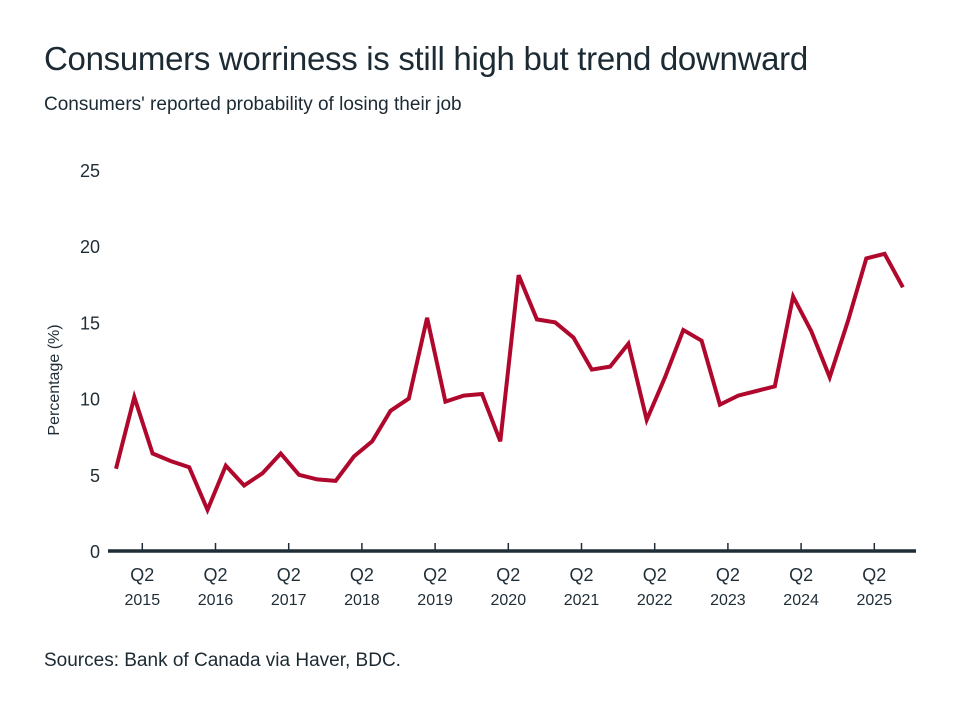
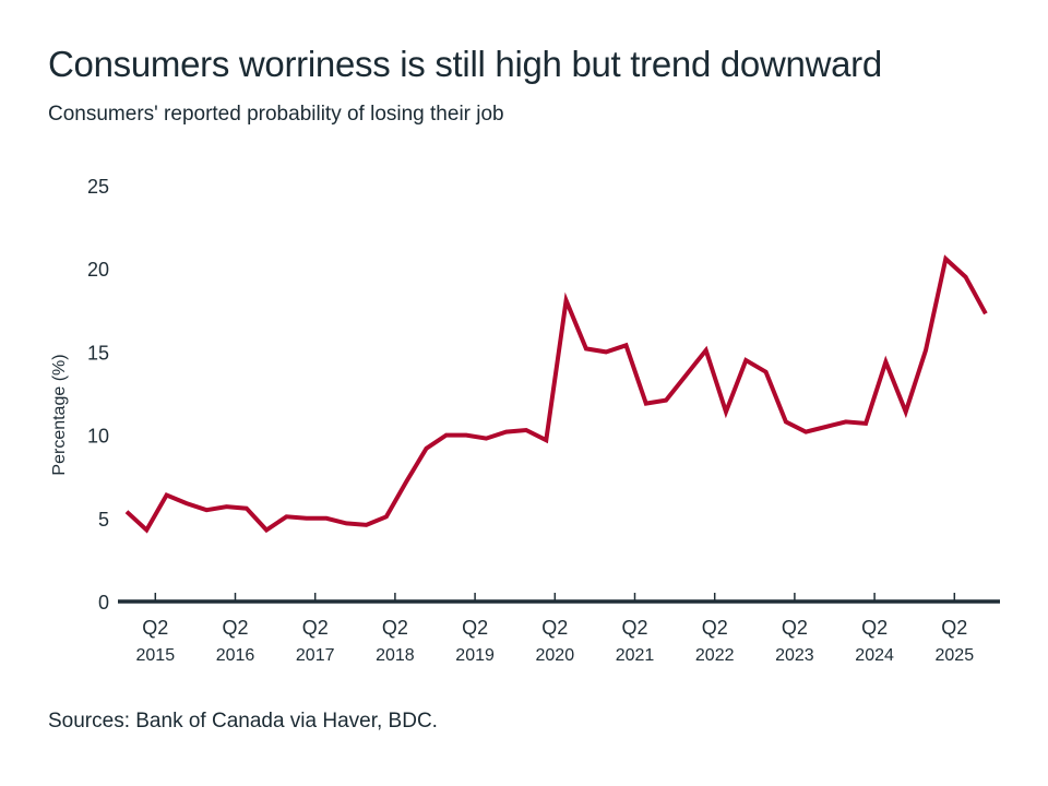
Q2 2015: 10.1 -> 4.3
Q2 2016: 2.7 -> 5.7
Q2 2017: 6.4 -> 5.0
Q2 2018: 6.2 -> 5.1
Q2 2019: 15.3 -> 10.0
Q2 2020: 7.2 -> 9.7
Q2 2021: 14.0 -> 15.4
Q2 2022: 8.6 -> 15.1
Q2 2023: 9.6 -> 10.8
Q2 2024: 16.7 -> 10.7
Q2 2025: 19.2 -> 20.6
